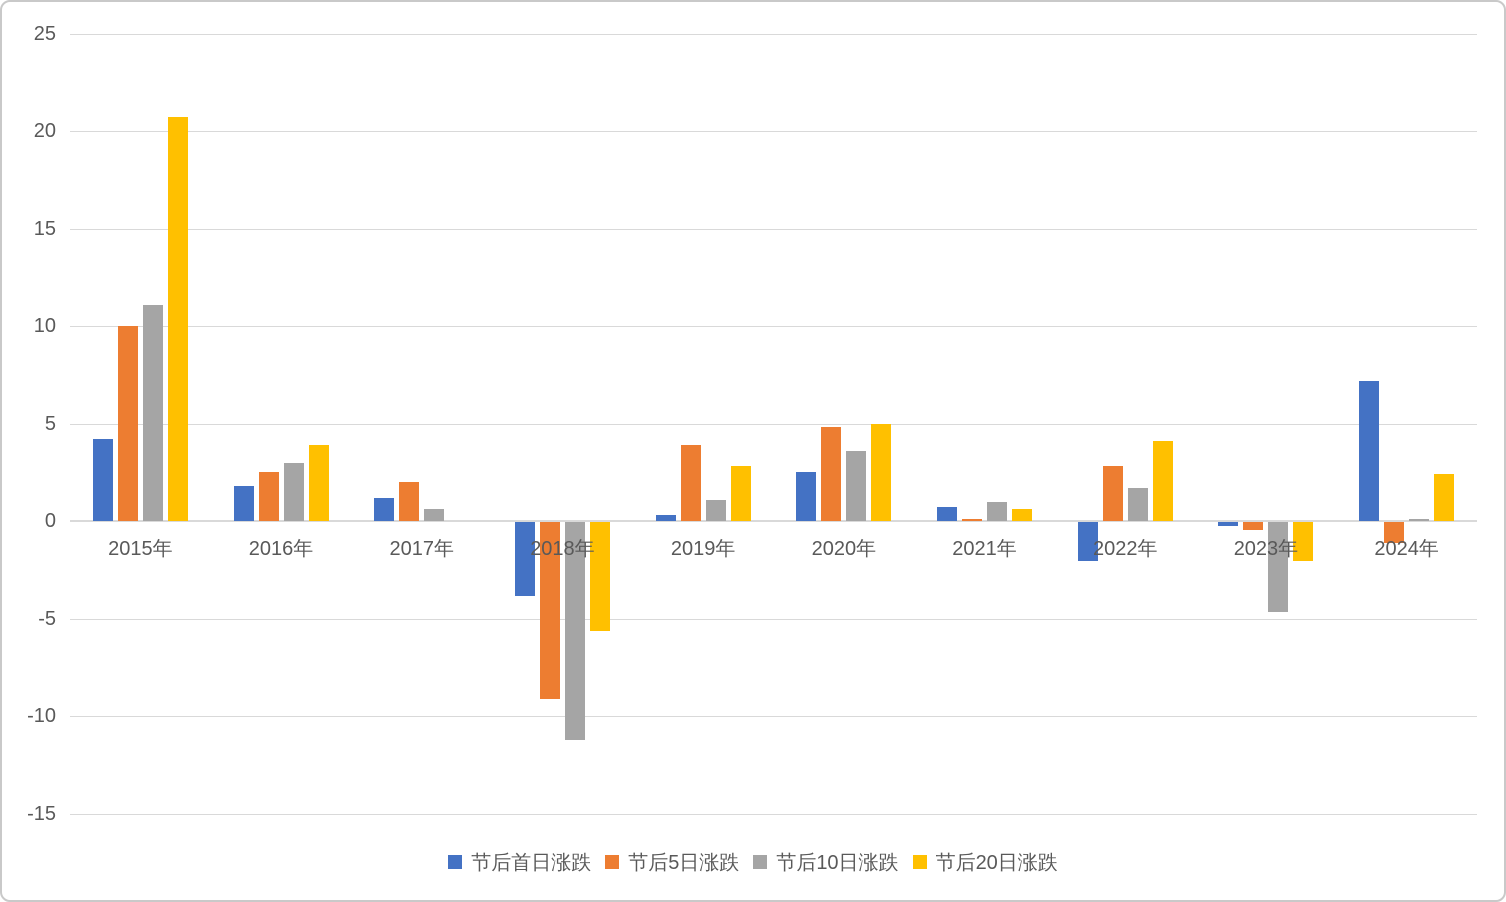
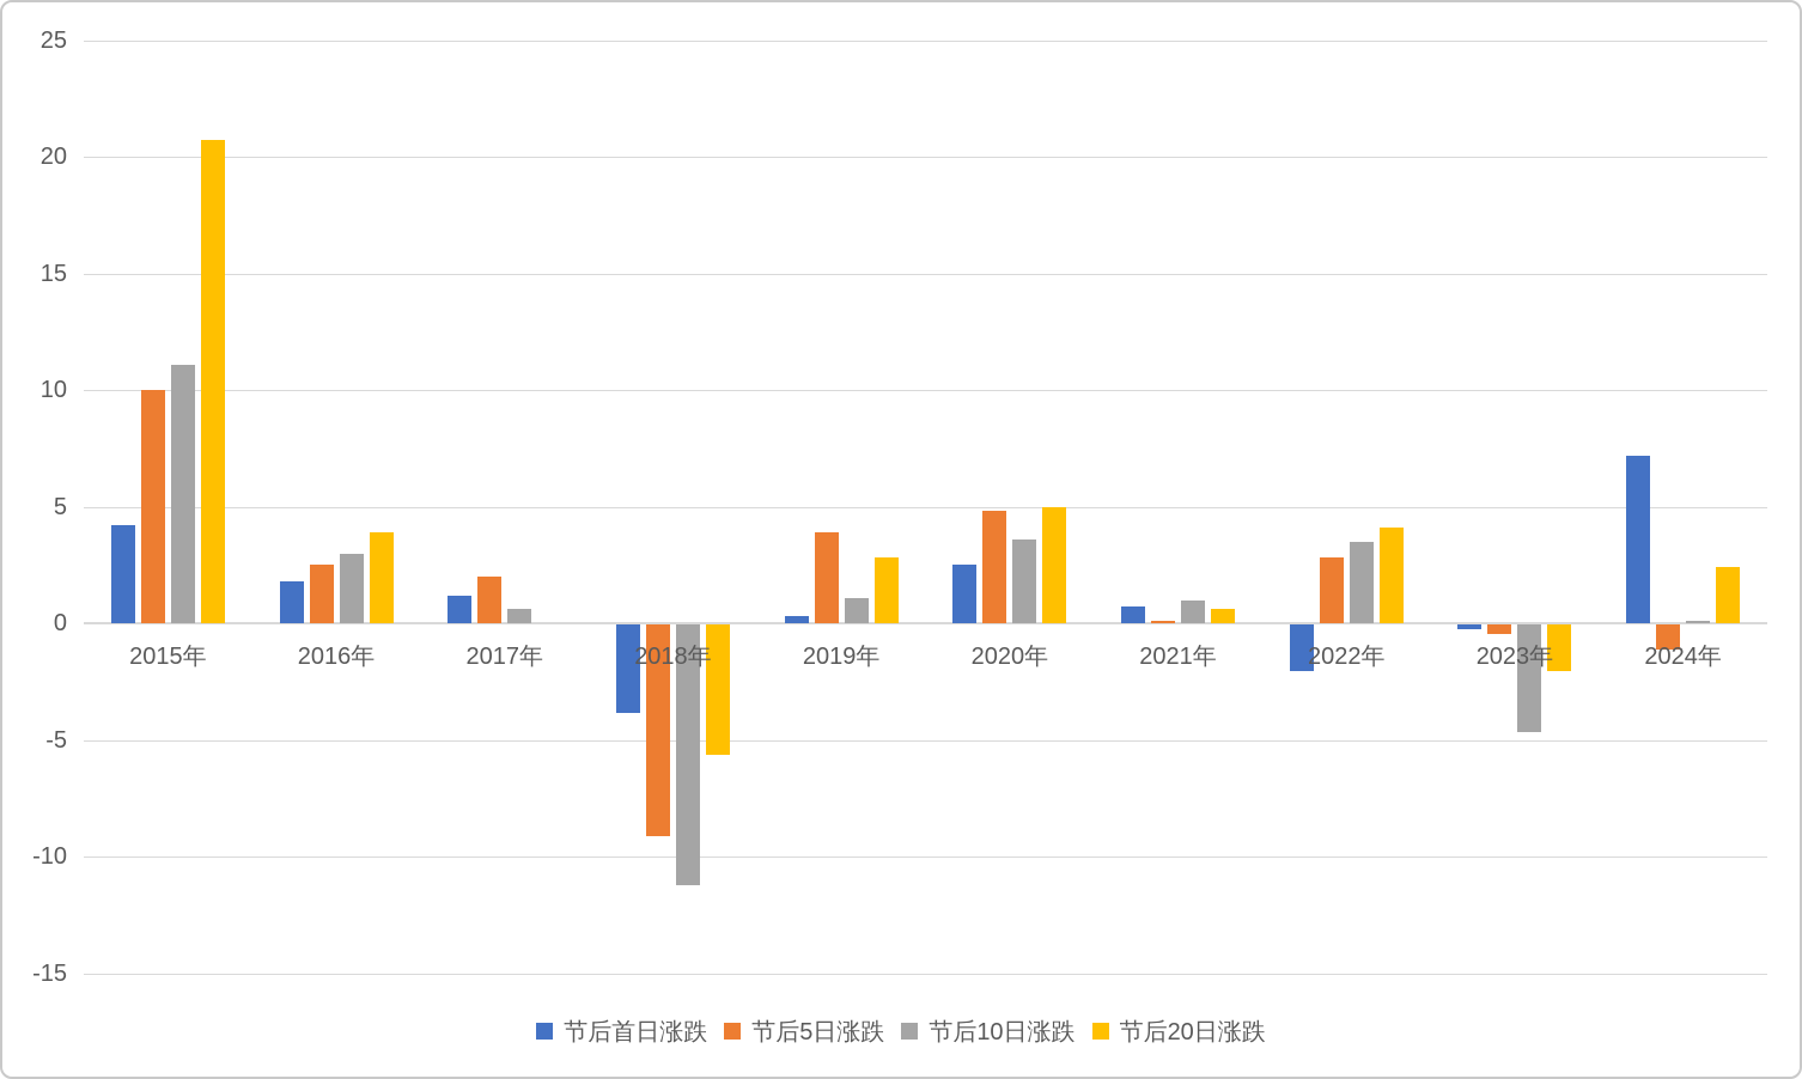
节后10日涨跌/2022年: 1.7 -> 3.5
